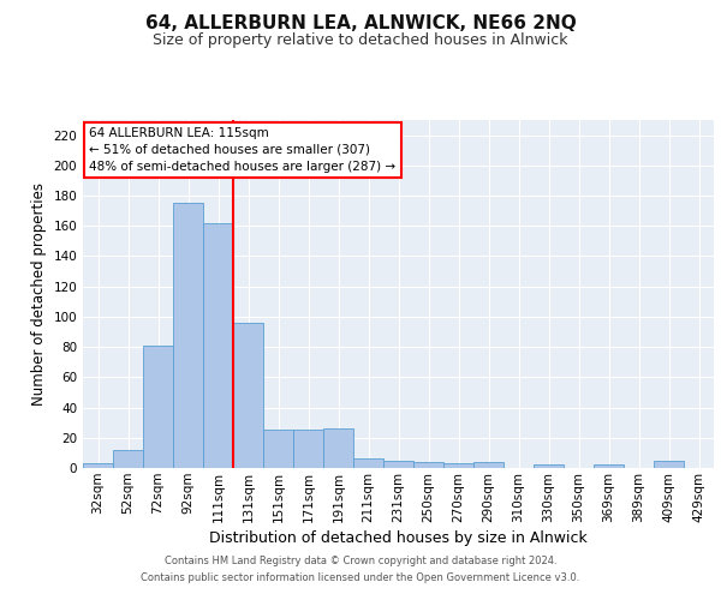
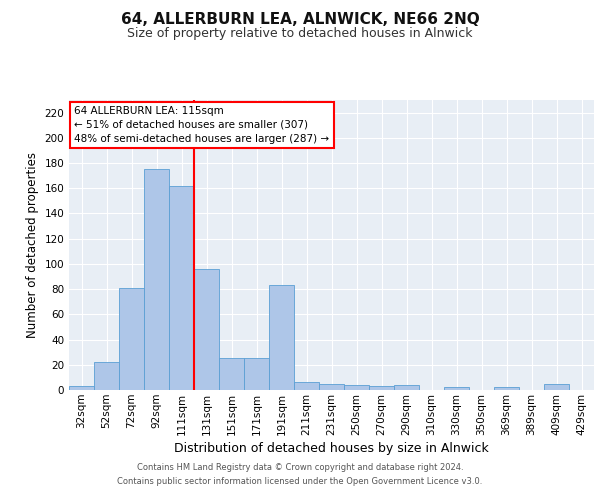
52sqm: 12 -> 22
191sqm: 26 -> 83
